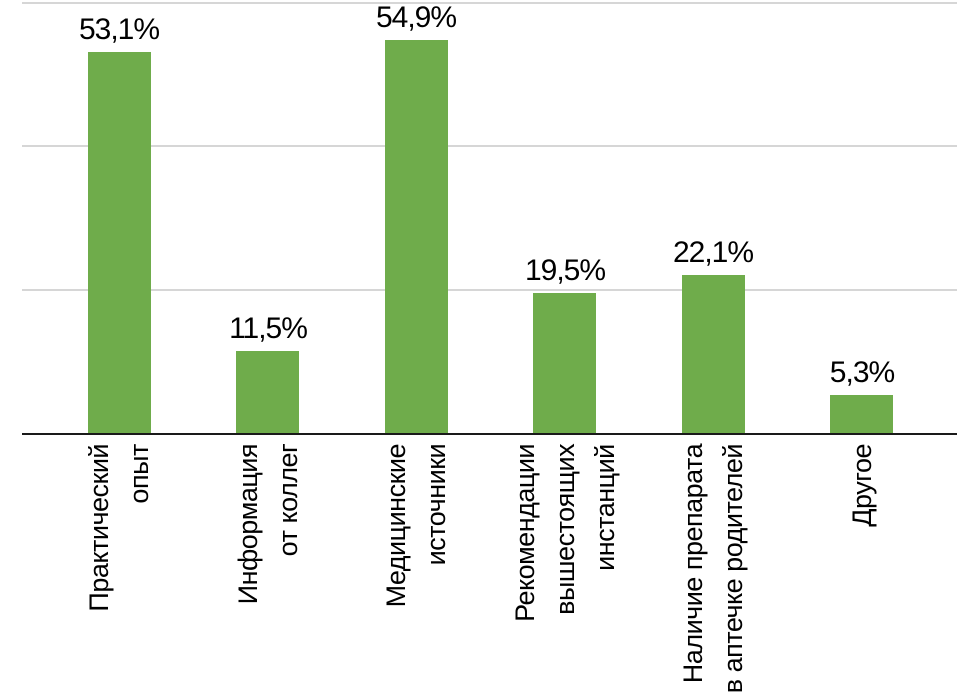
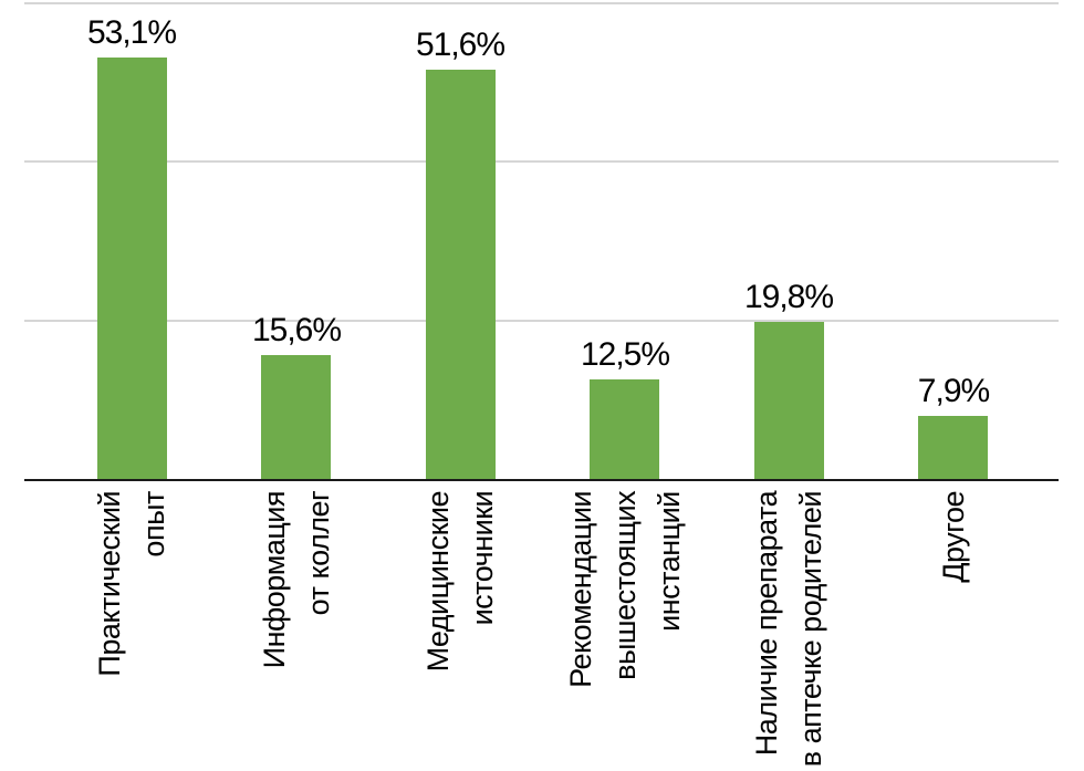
Информация от коллег: 11,5% -> 15,6%
Медицинские источники: 54,9% -> 51,6%
Рекомендации вышестоящих инстанций: 19,5% -> 12,5%
Наличие препарата в аптечке родителей: 22,1% -> 19,8%
Другое: 5,3% -> 7,9%
